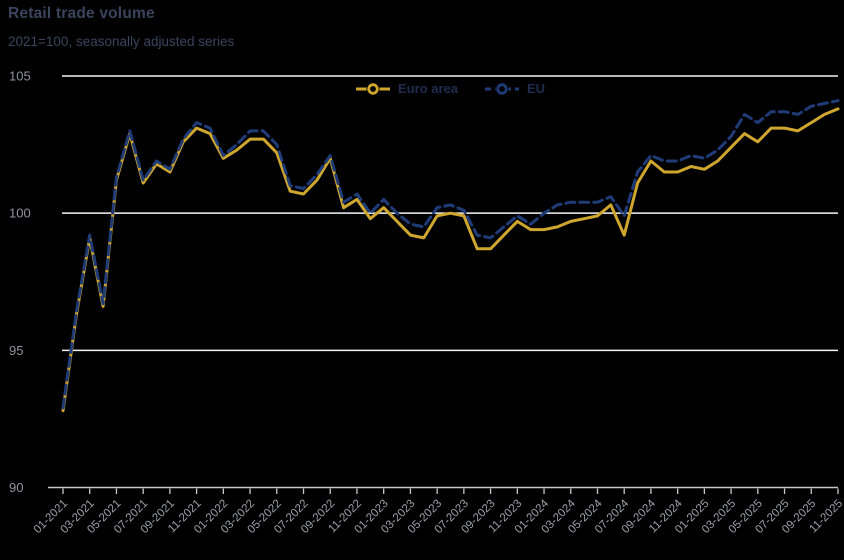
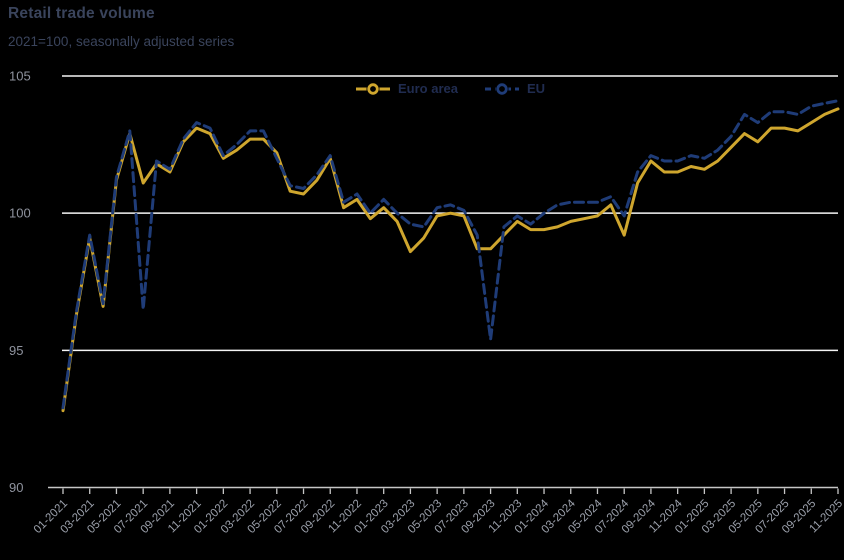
EU/07-2021: 101.2 -> 96.5
EU/05-2022: 102.5 -> 102.0
Euro area/03-2023: 99.2 -> 98.6
EU/09-2023: 99.1 -> 95.4
